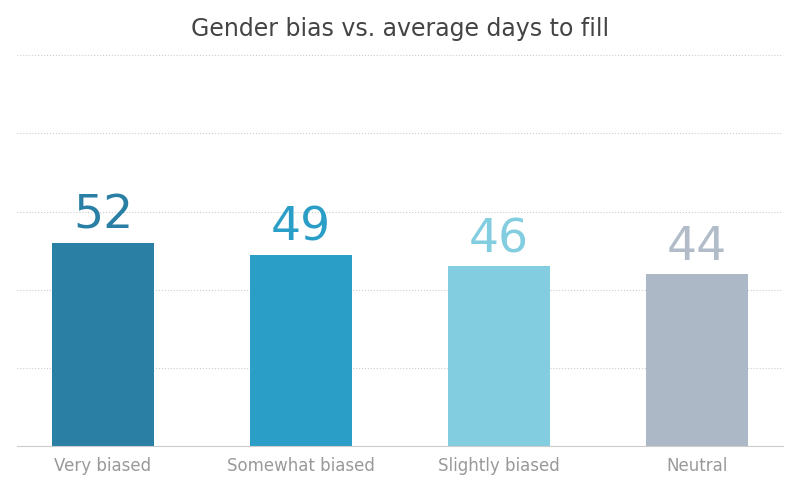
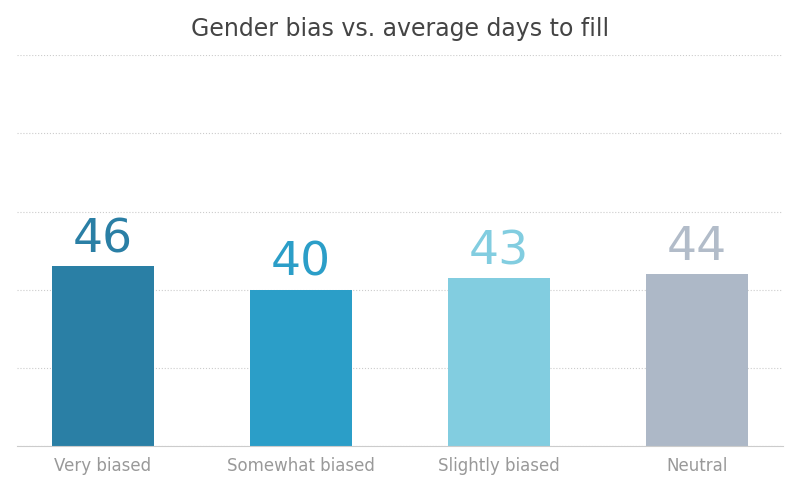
Very biased: 52 -> 46
Somewhat biased: 49 -> 40
Slightly biased: 46 -> 43
